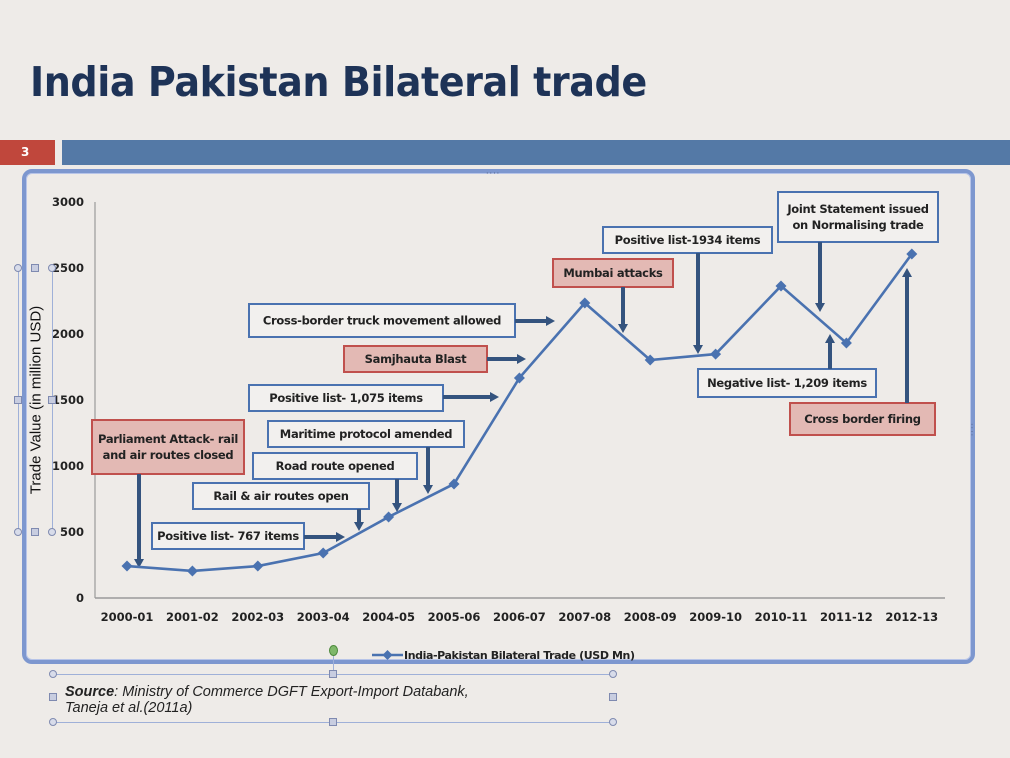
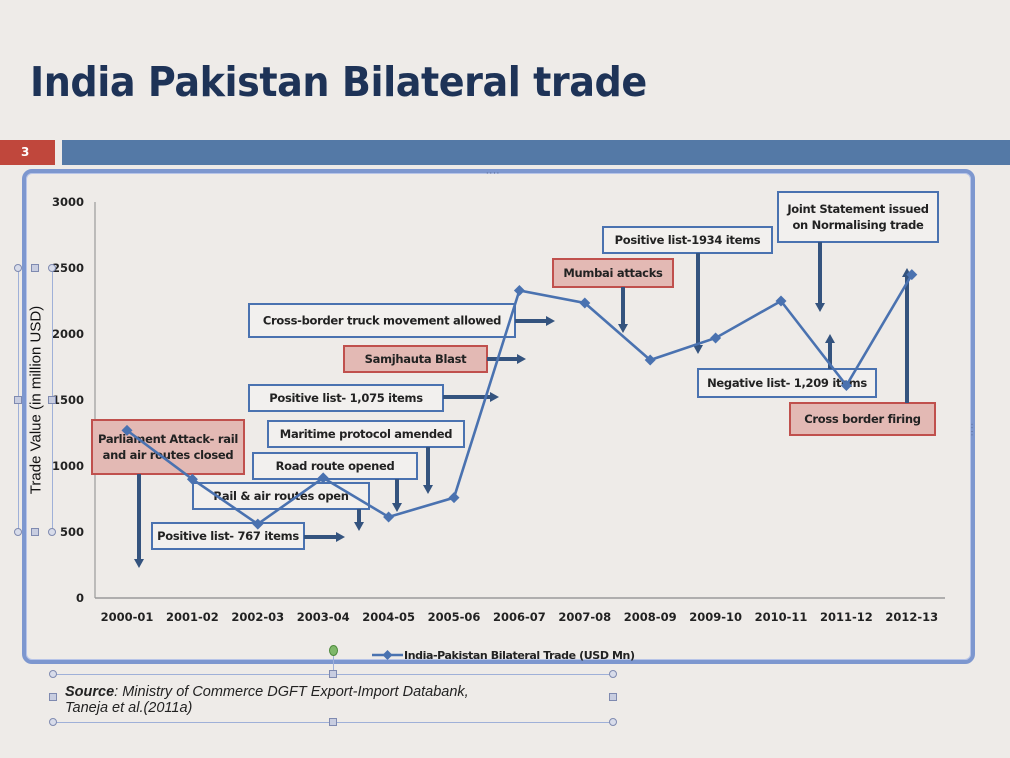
2000-01: 240 -> 1270
2001-02: 200 -> 900
2002-03: 240 -> 560
2003-04: 340 -> 910
2005-06: 860 -> 760
2006-07: 1670 -> 2330
2009-10: 1850 -> 1970
2010-11: 2360 -> 2250
2011-12: 1930 -> 1610
2012-13: 2610 -> 2450
